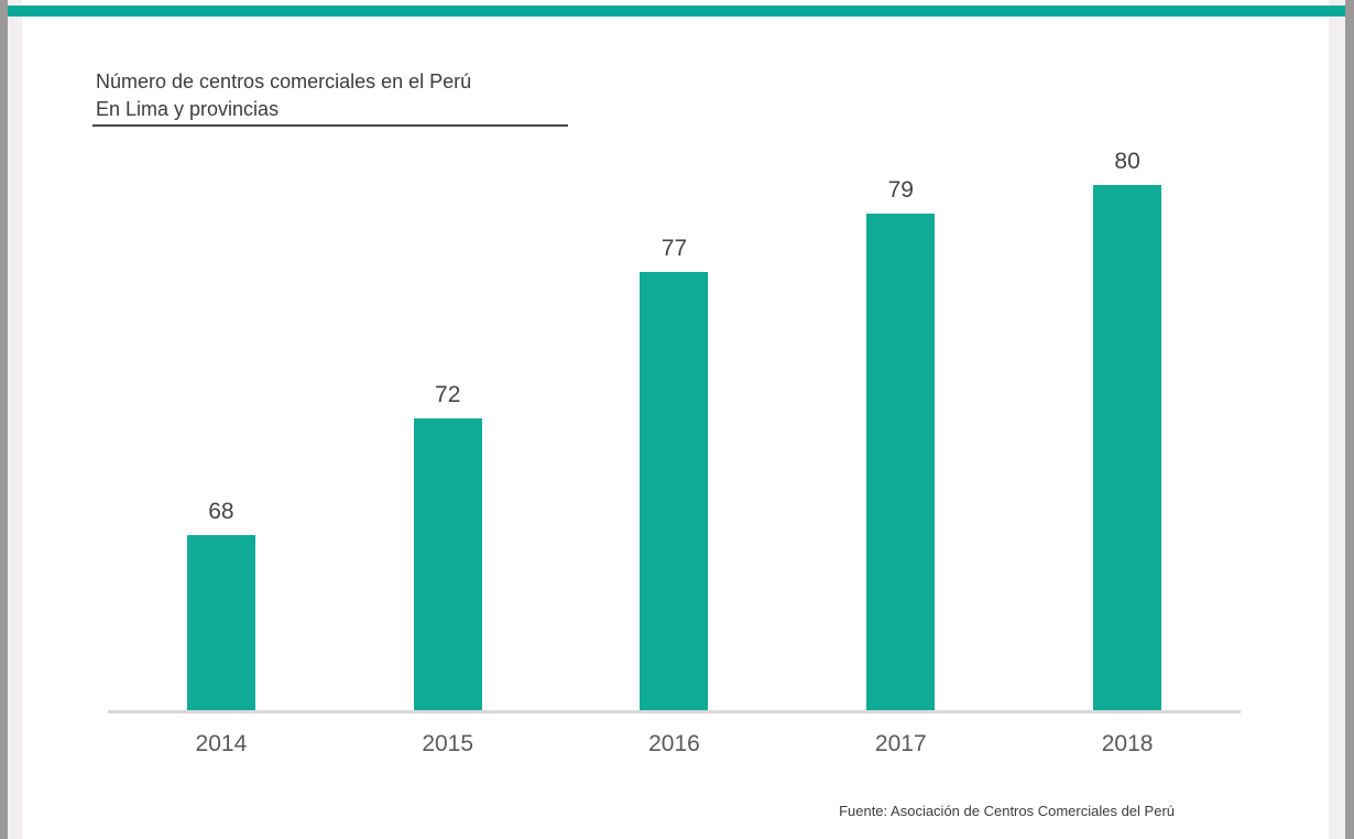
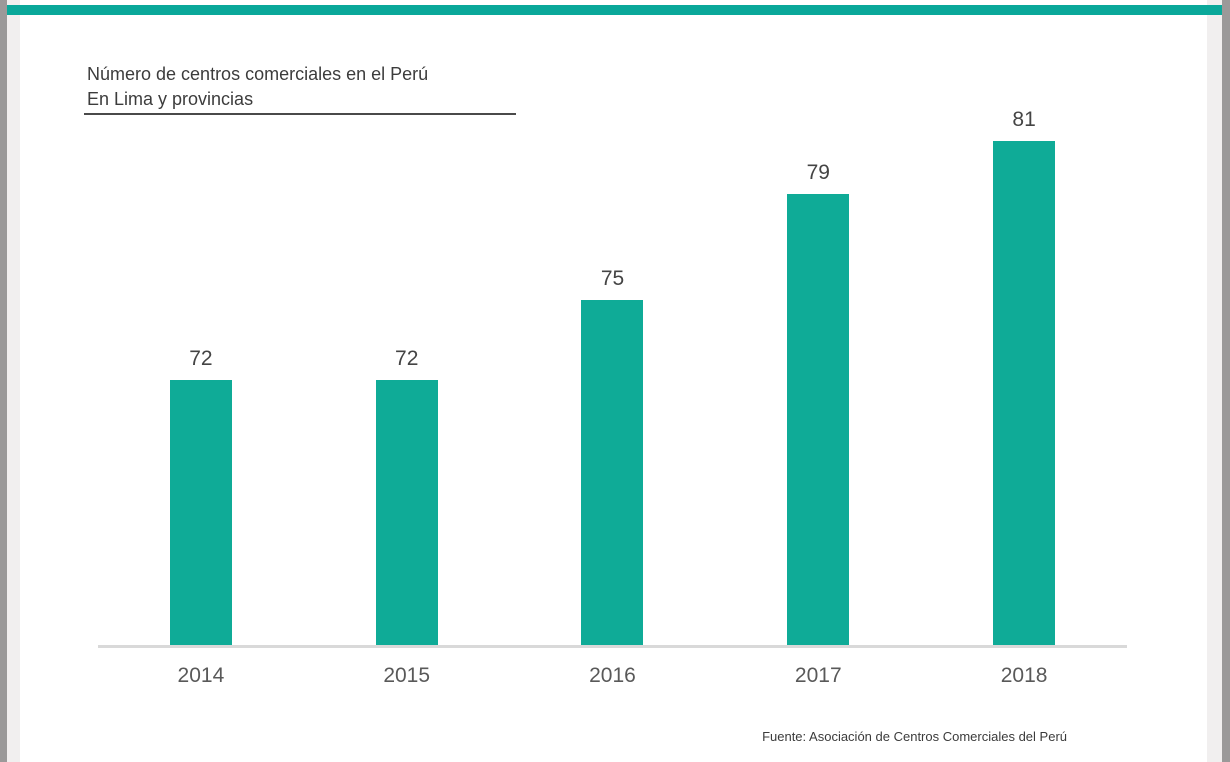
2014: 68 -> 72
2016: 77 -> 75
2018: 80 -> 81
